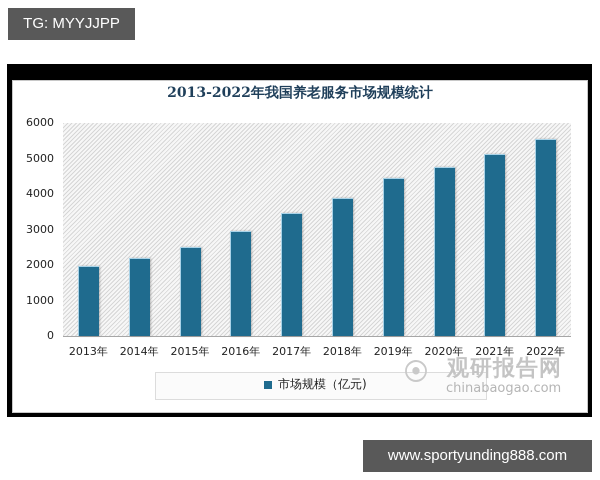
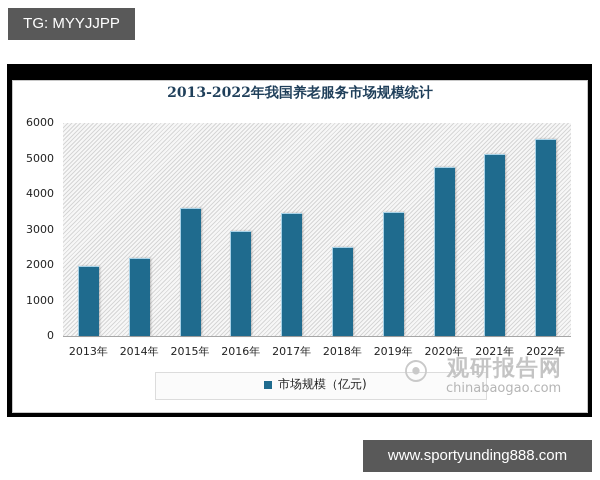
2015年: 2500 -> 3600
2018年: 3900 -> 2500
2019年: 4400 -> 3500
